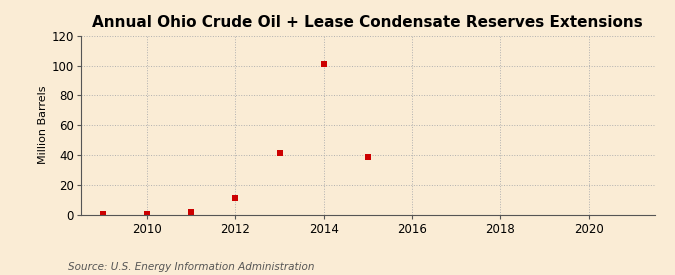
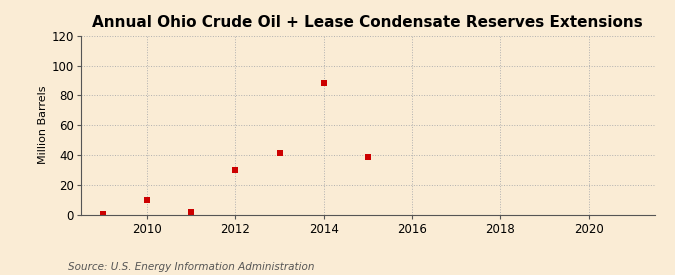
2010: 0 -> 10
2012: 11 -> 30
2014: 101 -> 88
